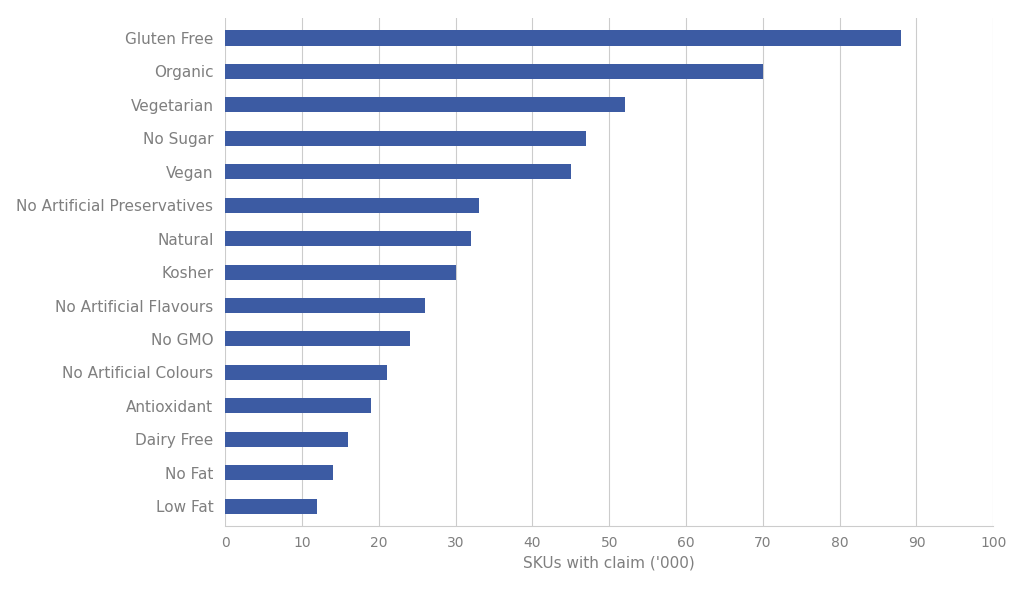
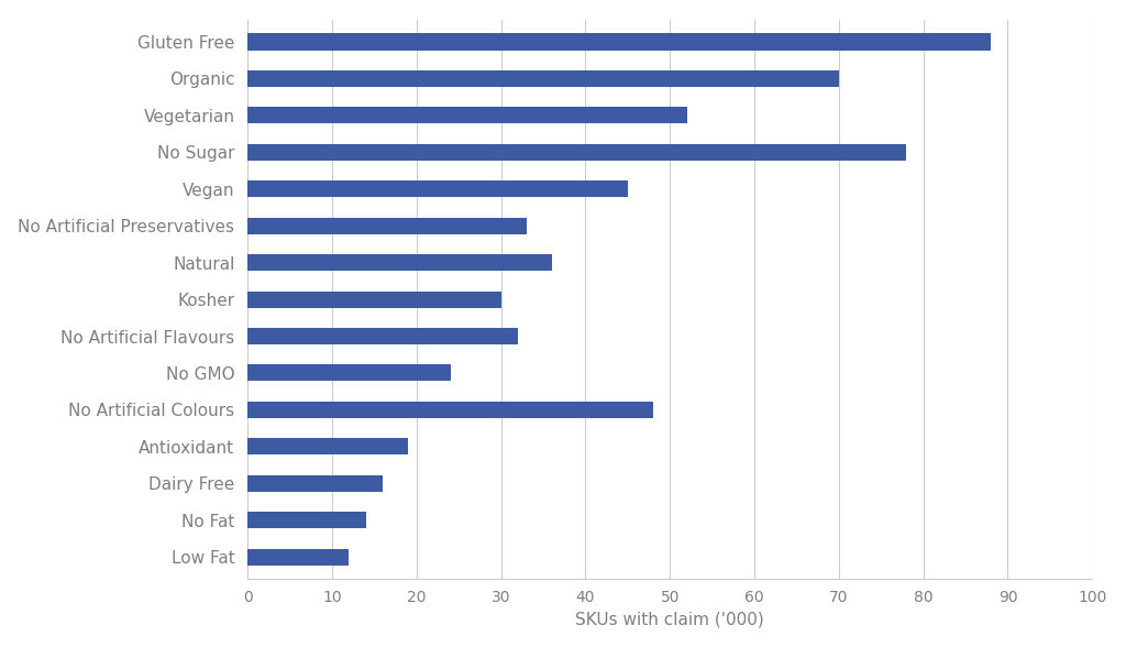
No Sugar: 47 -> 78
Natural: 32 -> 36
No Artificial Flavours: 26 -> 32
No Artificial Colours: 21 -> 48
